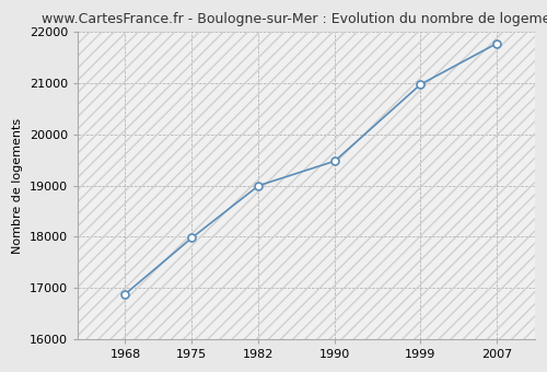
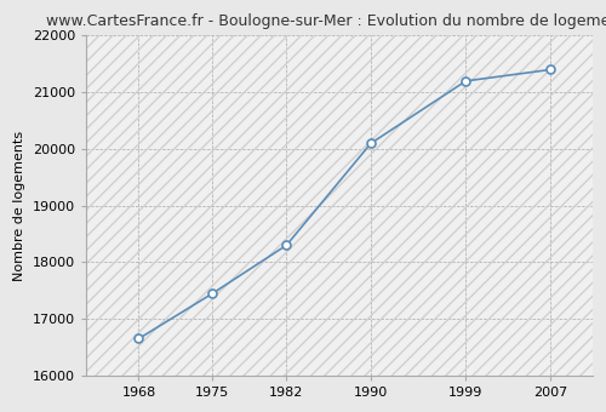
1968: 16880 -> 16650
1975: 17980 -> 17450
1982: 19000 -> 18300
1990: 19480 -> 20100
1999: 20980 -> 21200
2007: 21780 -> 21400
